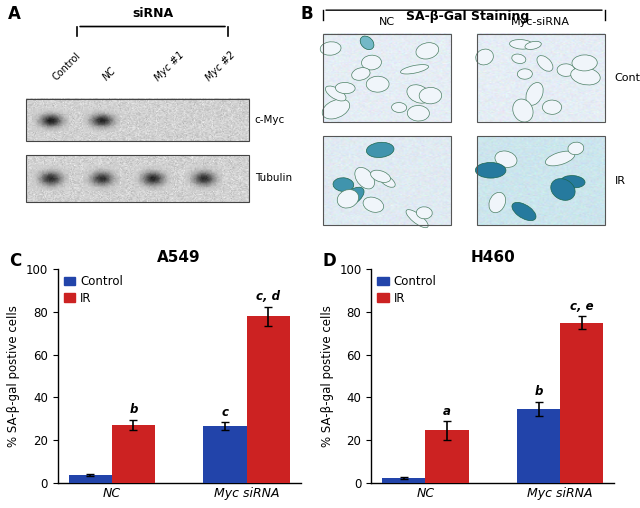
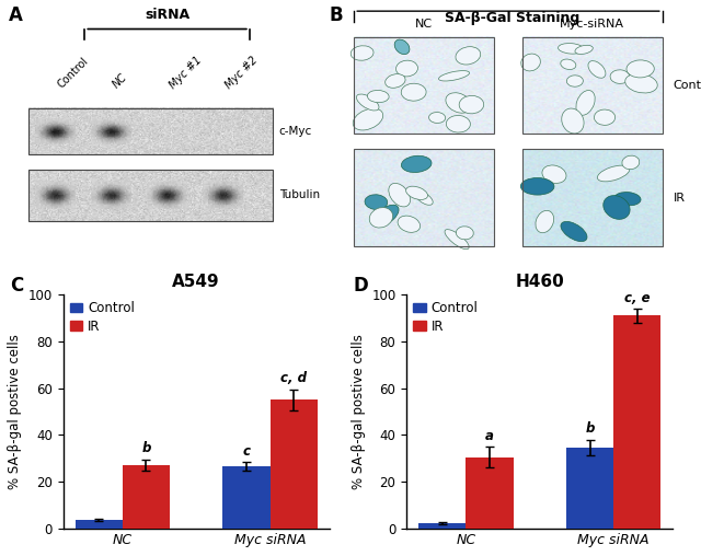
A549/IR/Myc siRNA: 78 -> 55
H460/IR/NC: 24.5 -> 30.5
H460/IR/Myc siRNA: 75.0 -> 91.0
